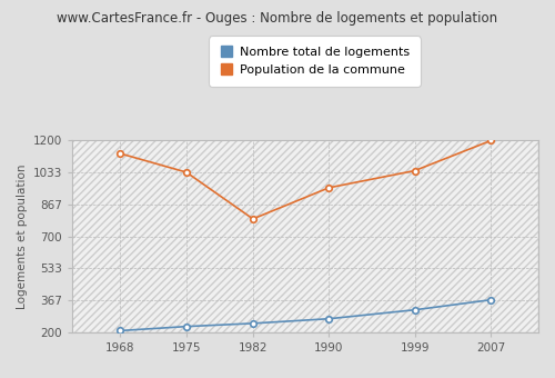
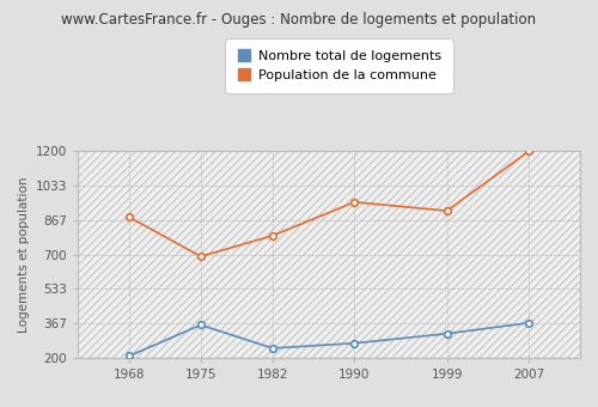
Population de la commune/1968: 1130 -> 880
Nombre total de logements/1975: 230 -> 360
Population de la commune/1975: 1030 -> 690
Population de la commune/1999: 1040 -> 910
